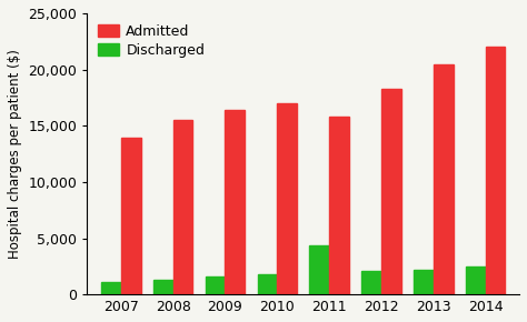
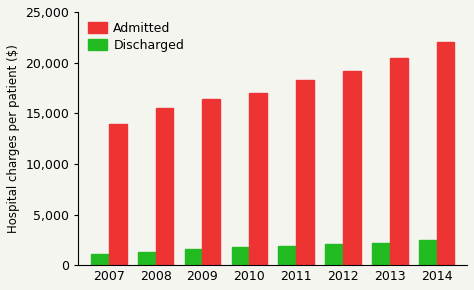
Discharged/2011: 4,400 -> 1,900
Admitted/2011: 15,800 -> 18,300
Admitted/2012: 18,300 -> 19,200
